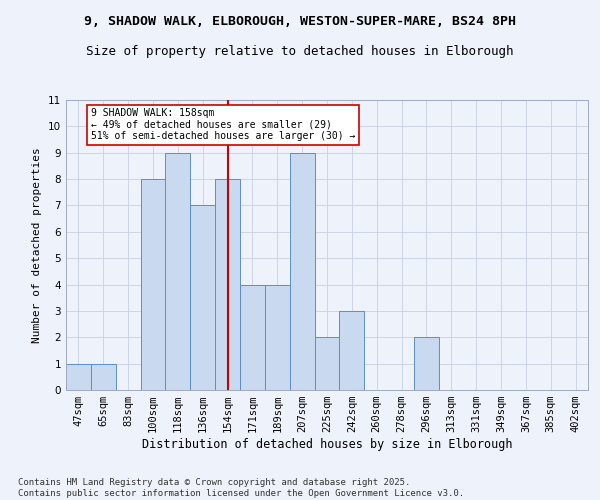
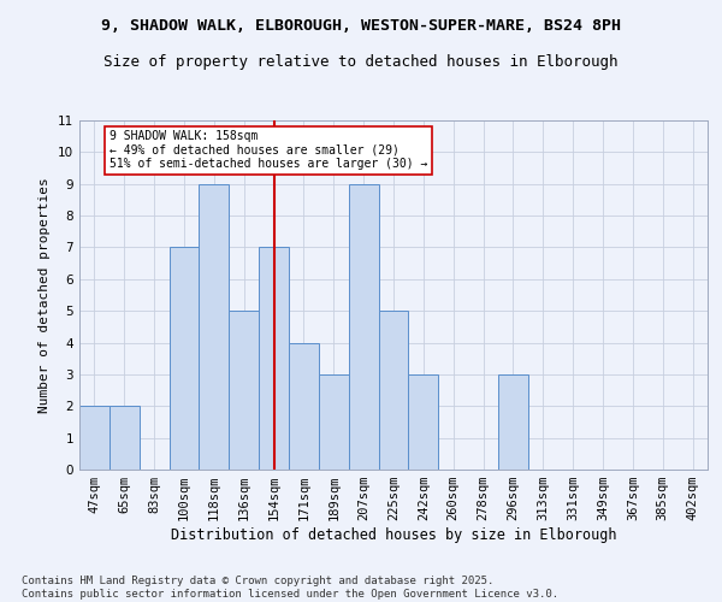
47sqm: 1 -> 2
65sqm: 1 -> 2
100sqm: 8 -> 7
136sqm: 7 -> 5
154sqm: 8 -> 7
189sqm: 4 -> 3
225sqm: 2 -> 5
296sqm: 2 -> 3
